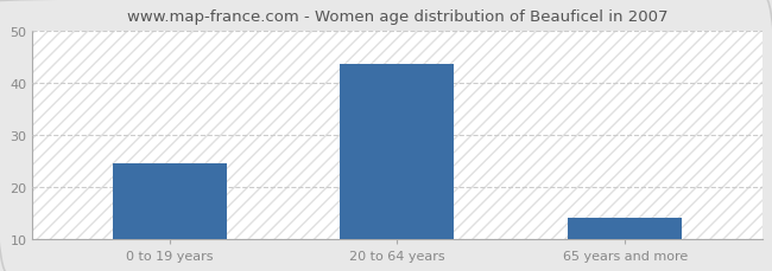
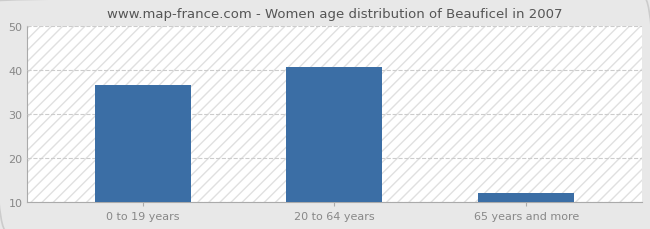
0 to 19 years: 24.5 -> 36.5
20 to 64 years: 43.5 -> 40.5
65 years and more: 14.0 -> 12.0
